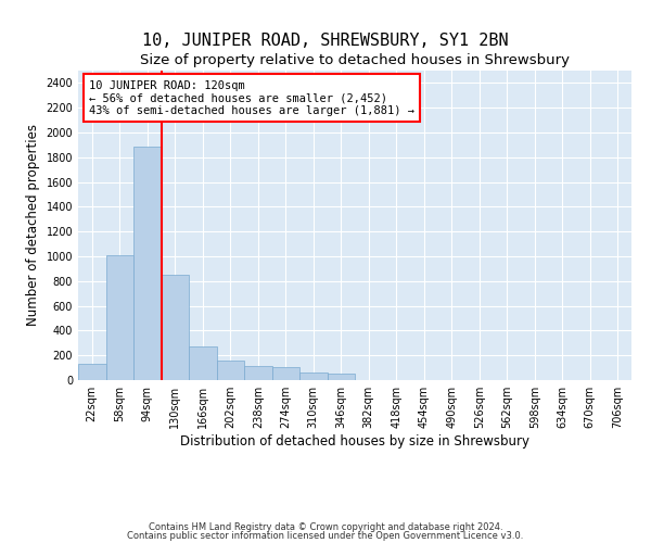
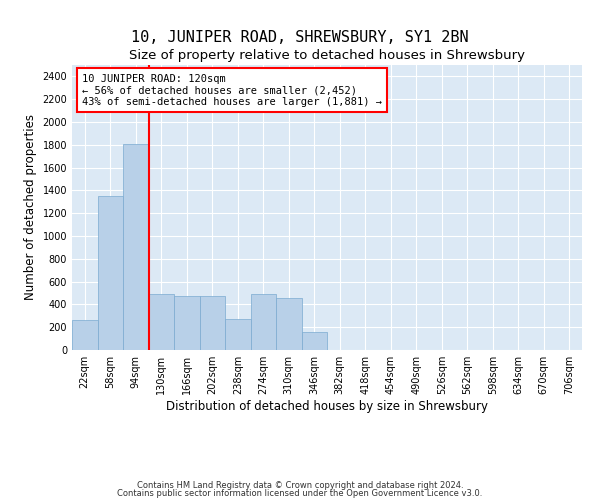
22sqm: 130 -> 260
58sqm: 1010 -> 1350
94sqm: 1890 -> 1810
130sqm: 850 -> 490
166sqm: 270 -> 470
202sqm: 160 -> 470
238sqm: 110 -> 270
274sqm: 100 -> 490
310sqm: 60 -> 460
346sqm: 50 -> 160
